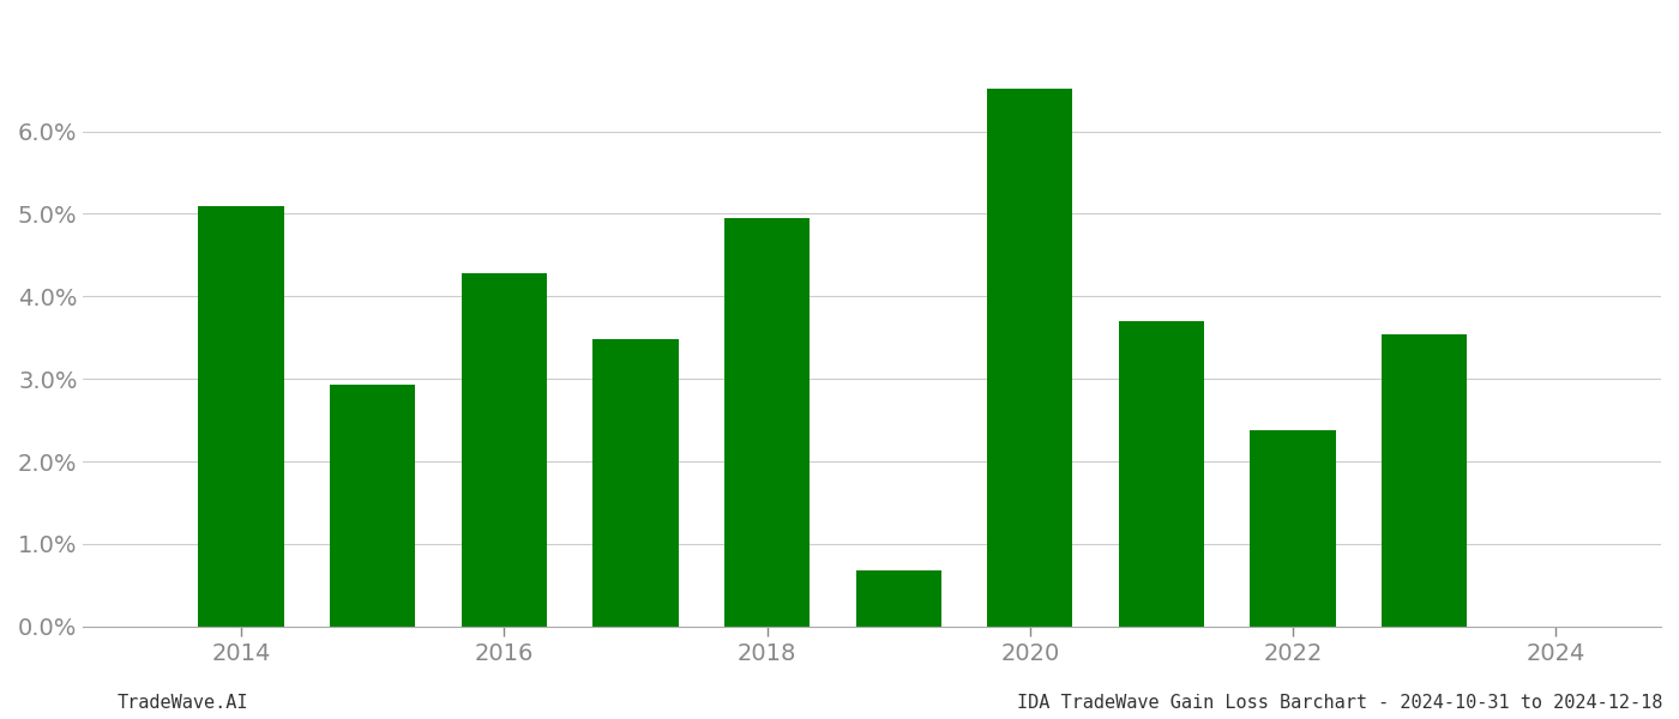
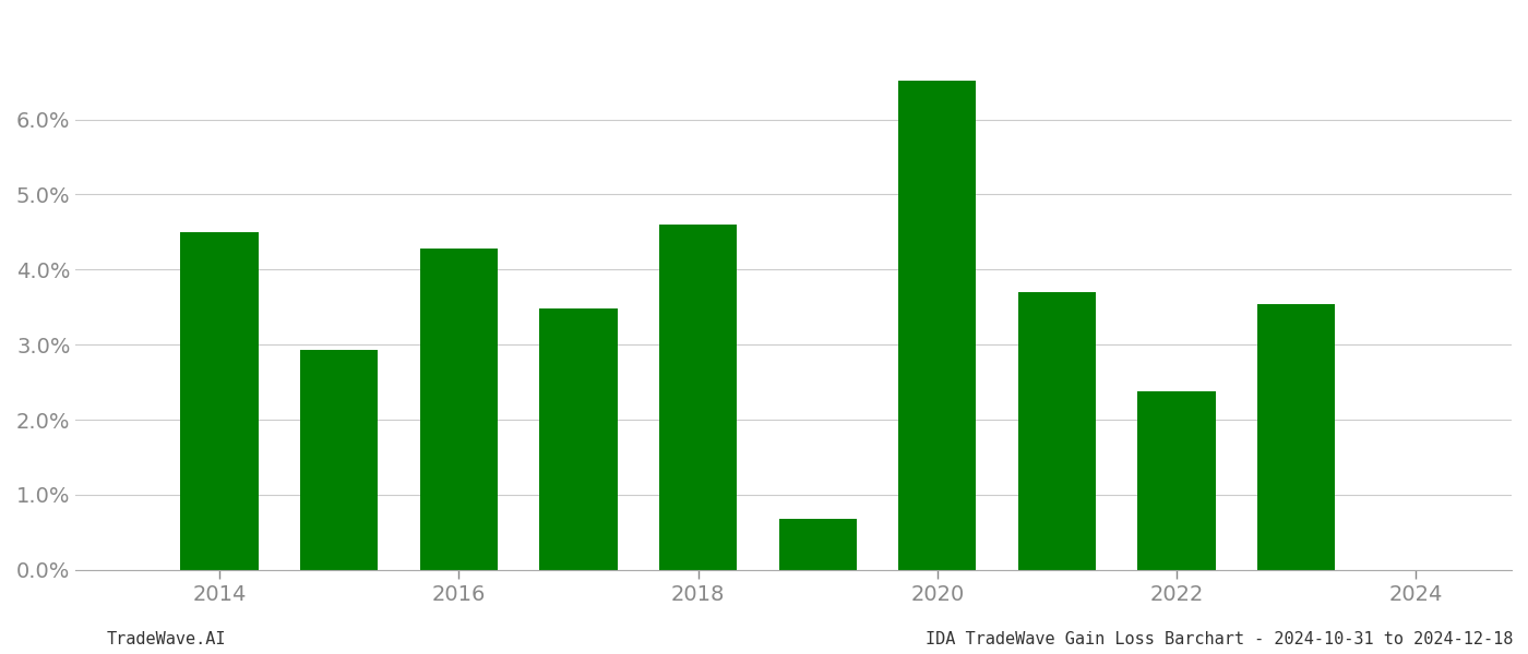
2014: 5.10% -> 4.50%
2018: 4.95% -> 4.60%
